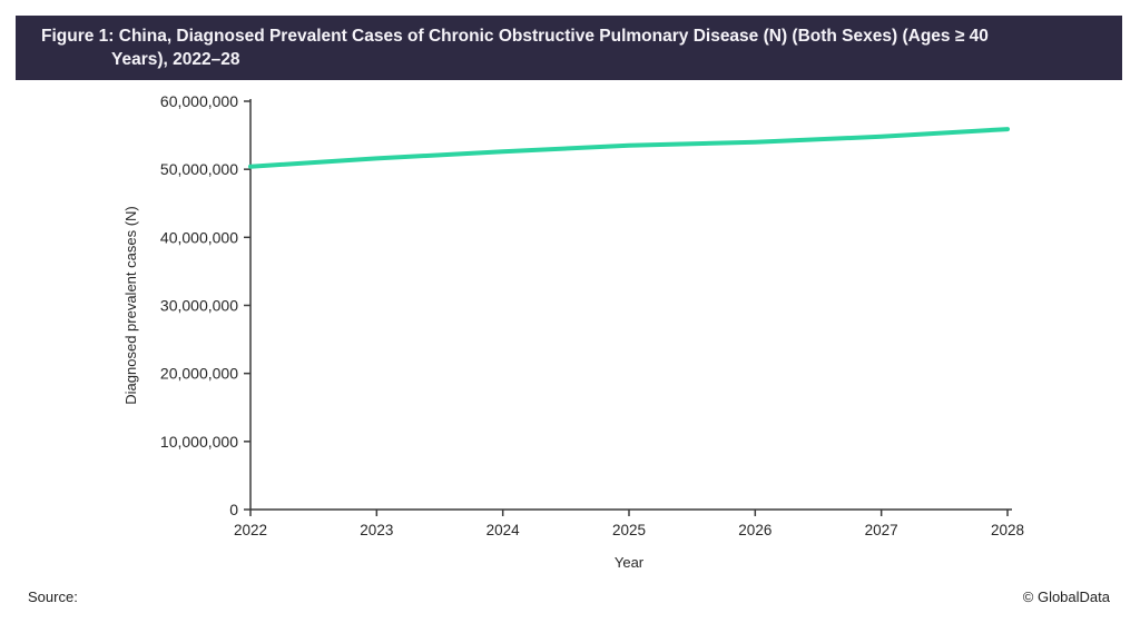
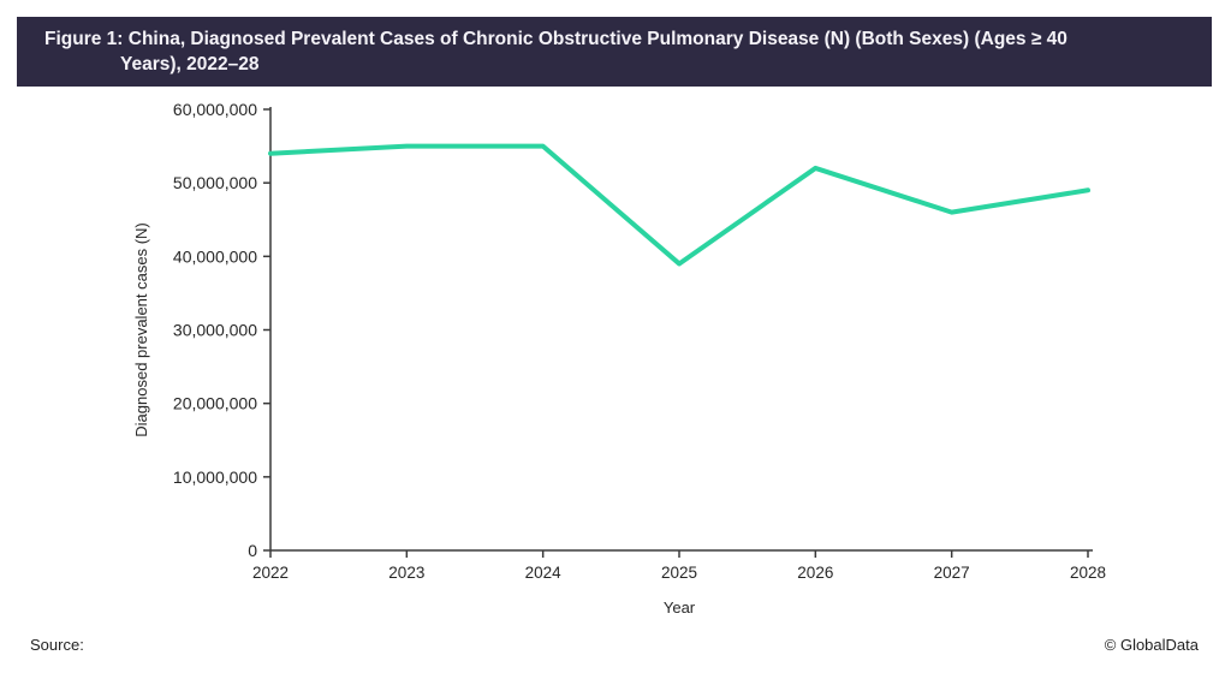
2022: 50000000 -> 54000000
2023: 52000000 -> 55000000
2024: 53000000 -> 55000000
2025: 54000000 -> 39000000
2026: 54000000 -> 52000000
2027: 55000000 -> 46000000
2028: 56000000 -> 49000000
